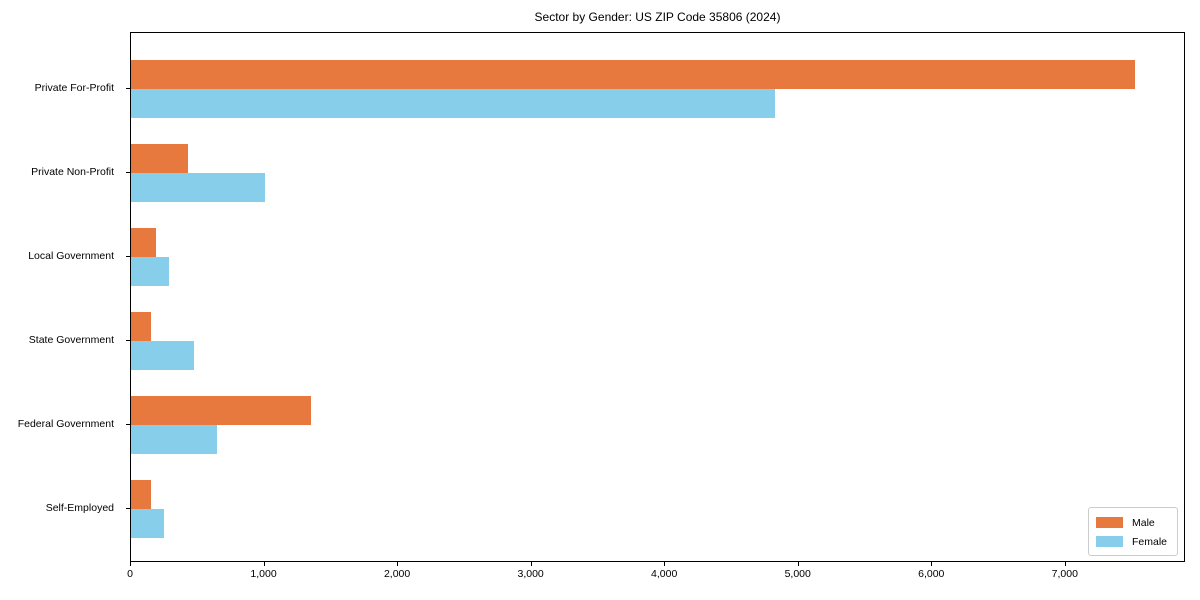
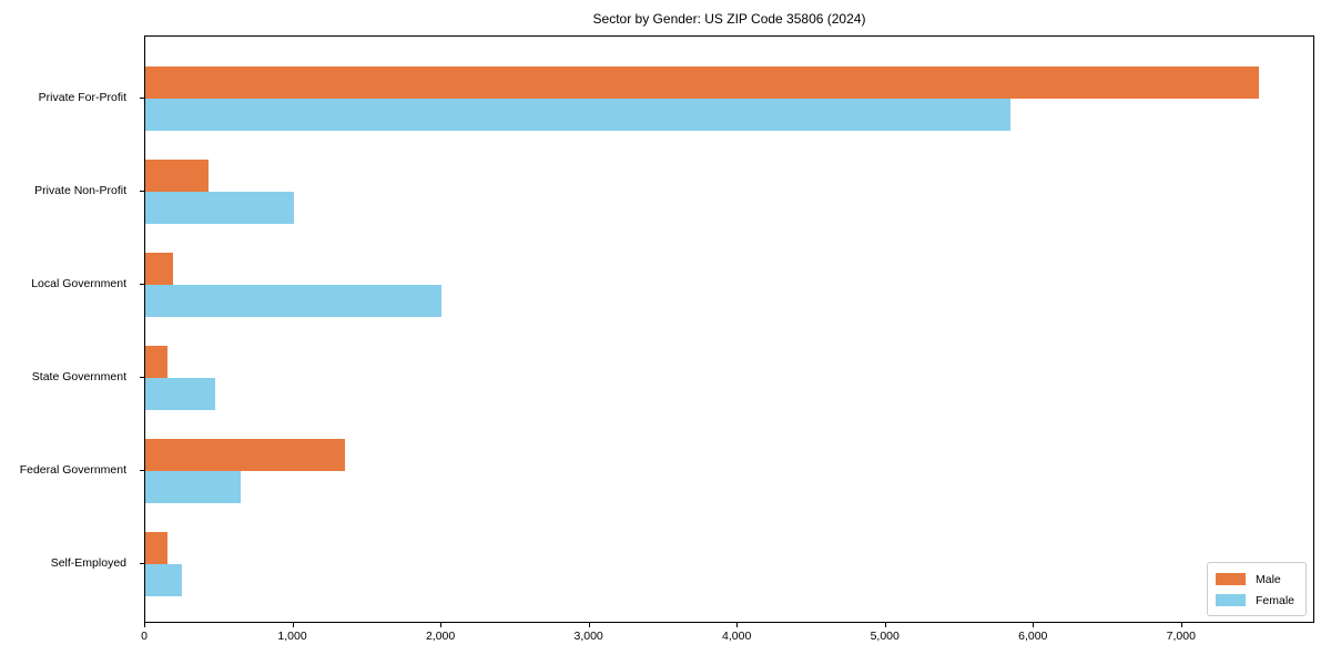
Female/Private For-Profit: 4820 -> 5840
Female/Local Government: 280 -> 2000
